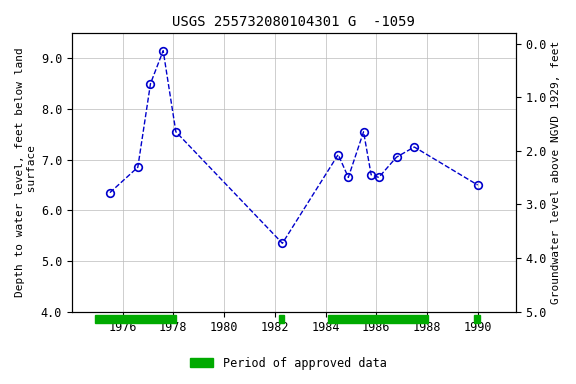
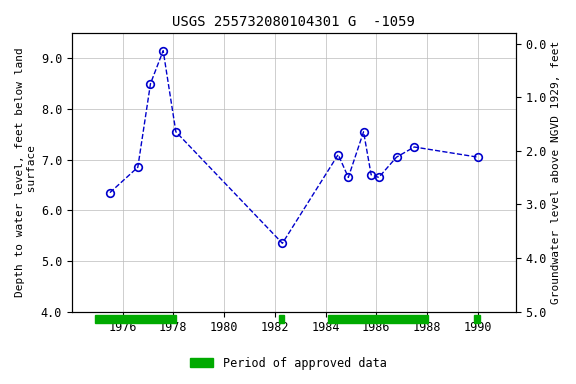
1990: 6.50 -> 7.05
